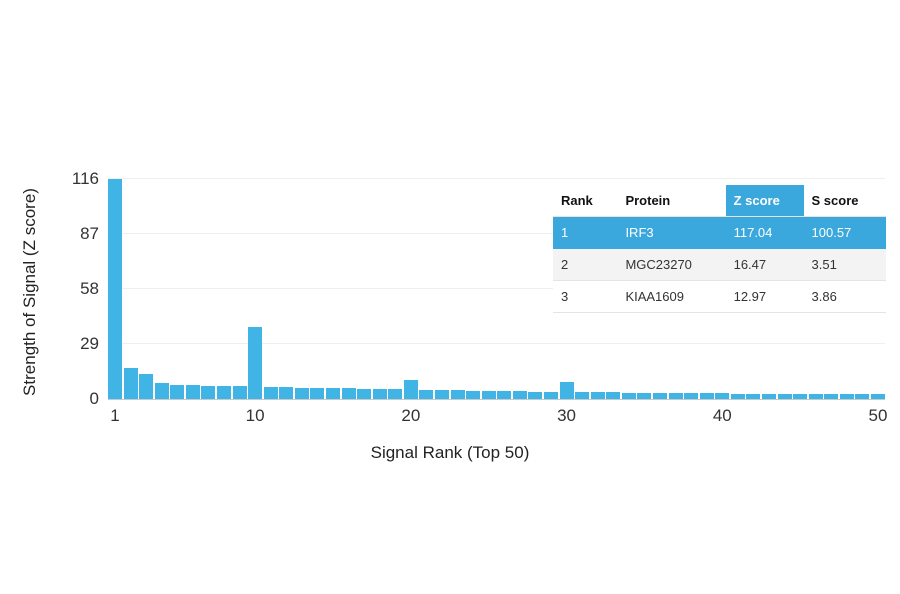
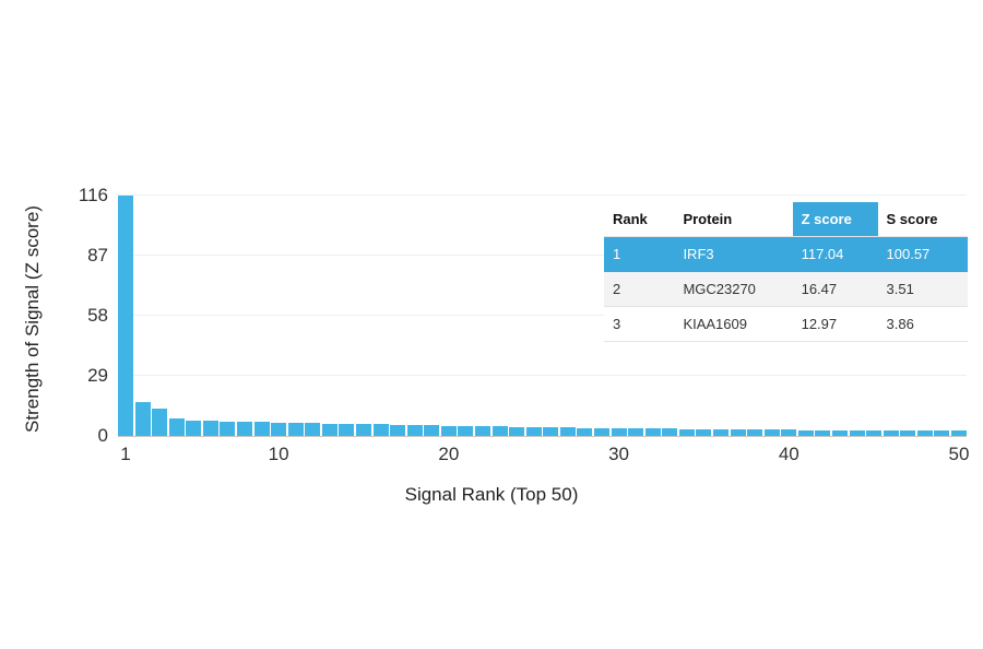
10: 38 -> 6
20: 10 -> 5
30: 9 -> 4
